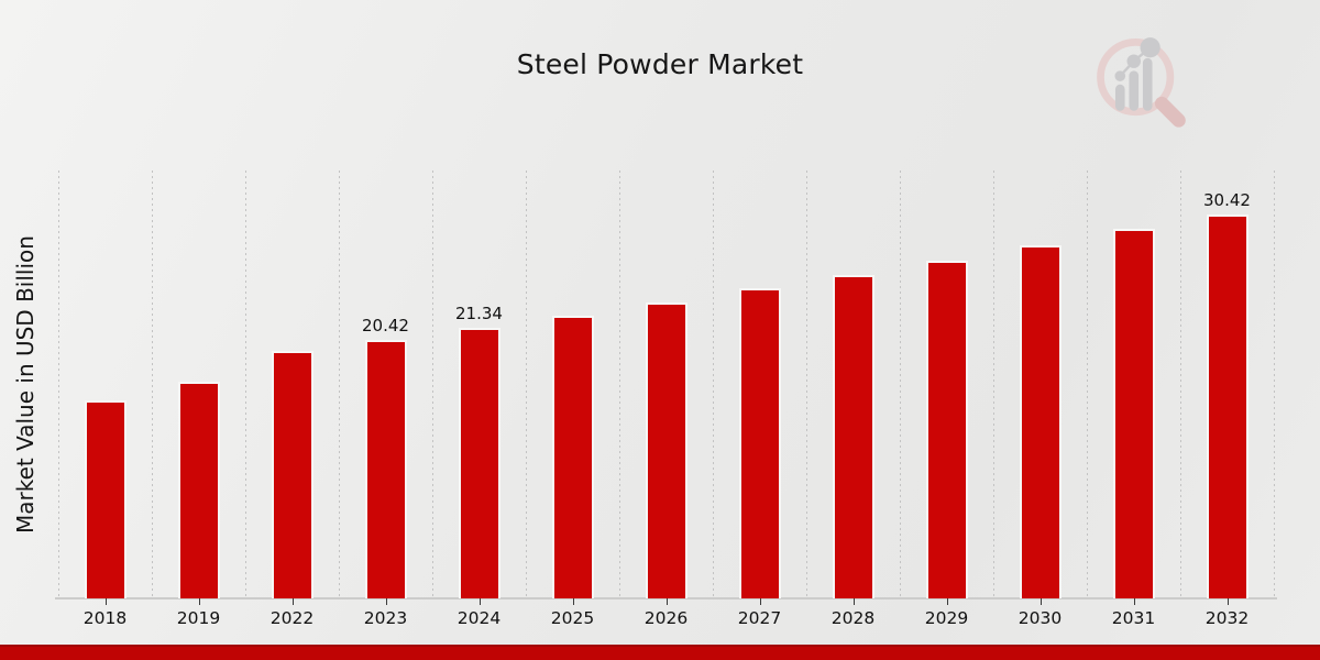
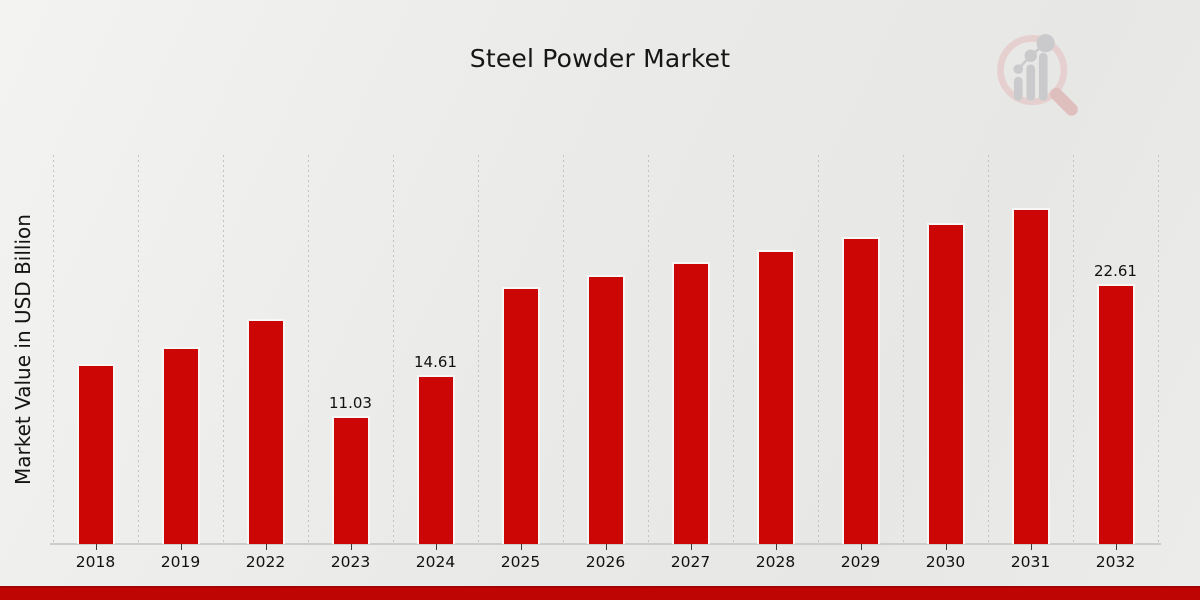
2023: 20.42 -> 11.03
2024: 21.34 -> 14.61
2032: 30.42 -> 22.61
